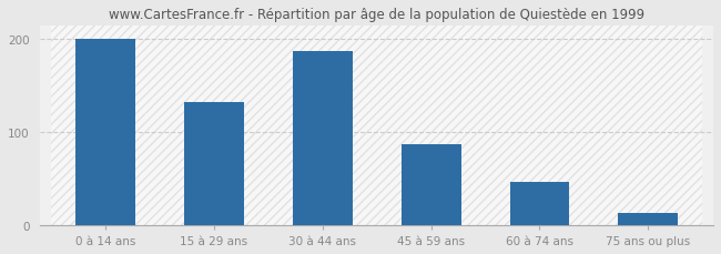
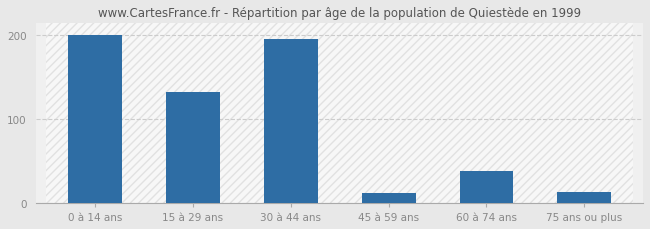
30 à 44 ans: 187 -> 196
45 à 59 ans: 87 -> 12
60 à 74 ans: 47 -> 38
